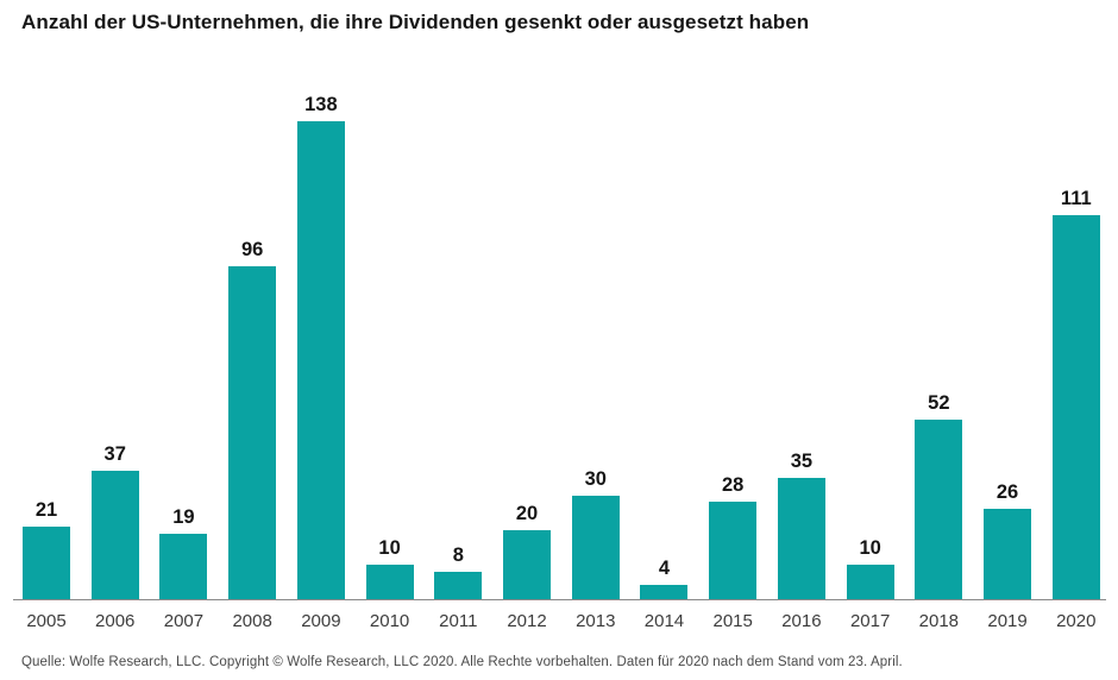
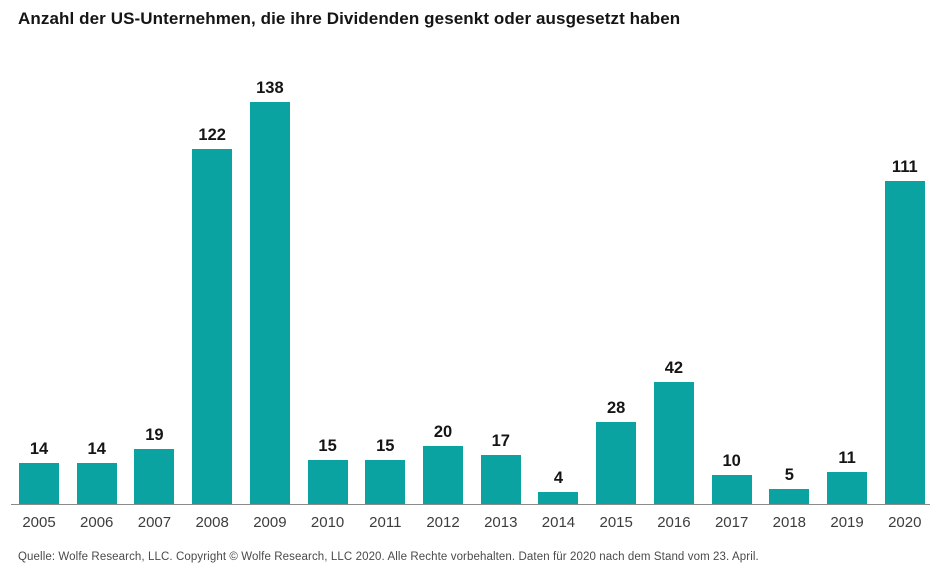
2005: 21 -> 14
2006: 37 -> 14
2008: 96 -> 122
2010: 10 -> 15
2011: 8 -> 15
2013: 30 -> 17
2016: 35 -> 42
2018: 52 -> 5
2019: 26 -> 11
